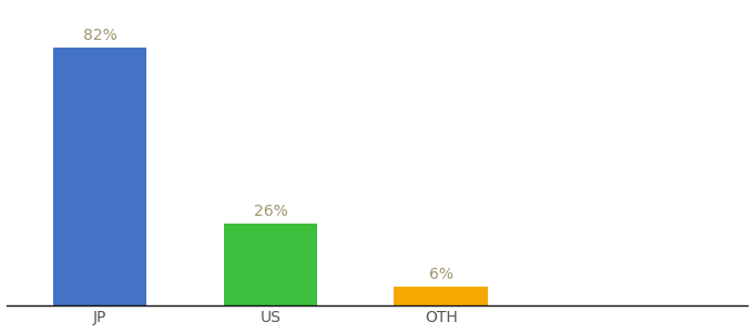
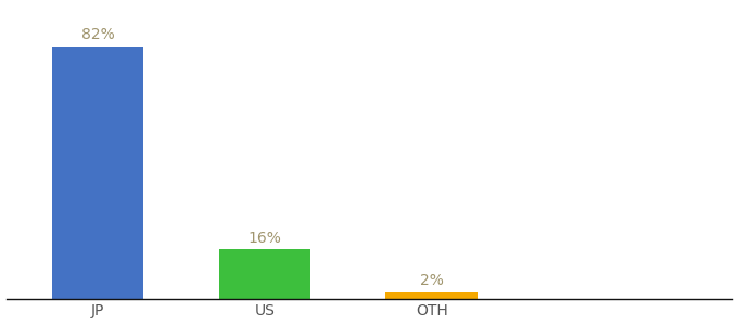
US: 26% -> 16%
OTH: 6% -> 2%
